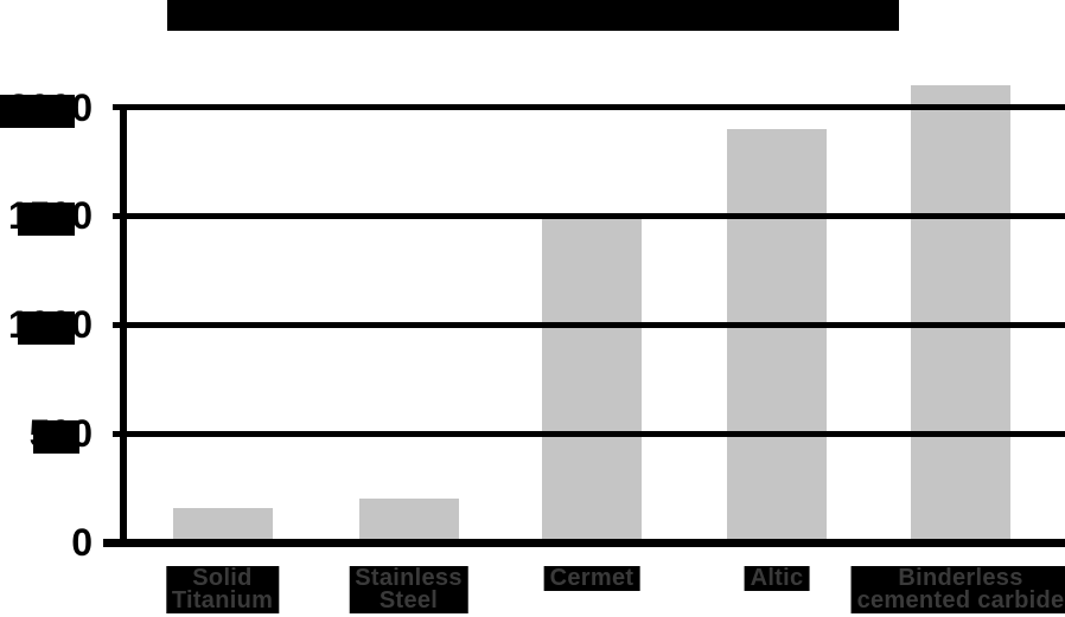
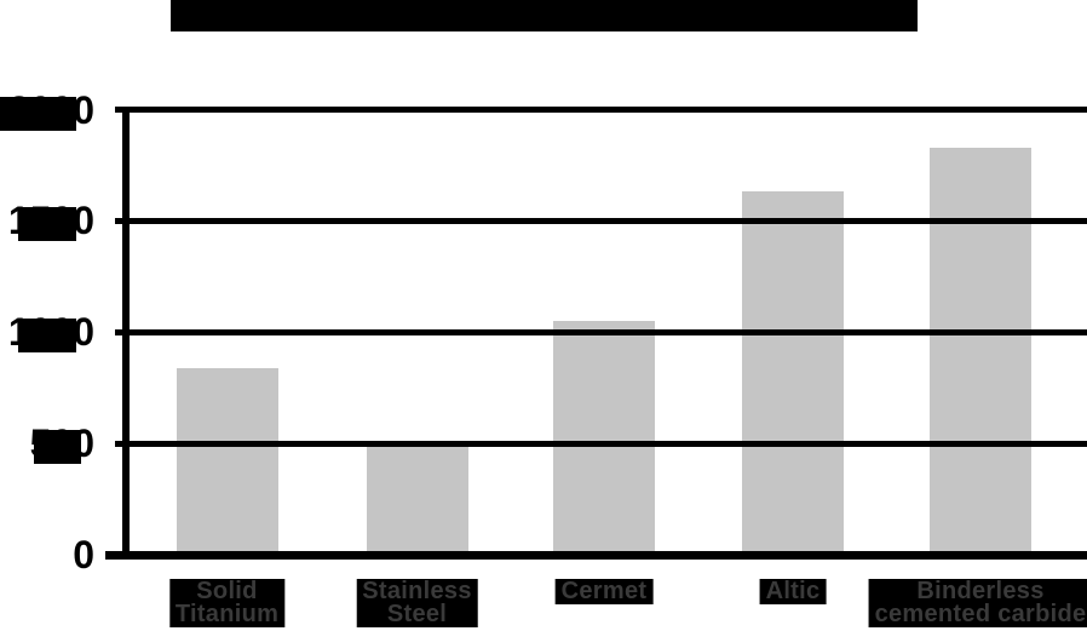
Solid Titanium: 160 -> 840
Stainless Steel: 200 -> 500
Cermet: 1500 -> 1050
Altic: 1900 -> 1630
Binderless cemented carbide: 2100 -> 1830
